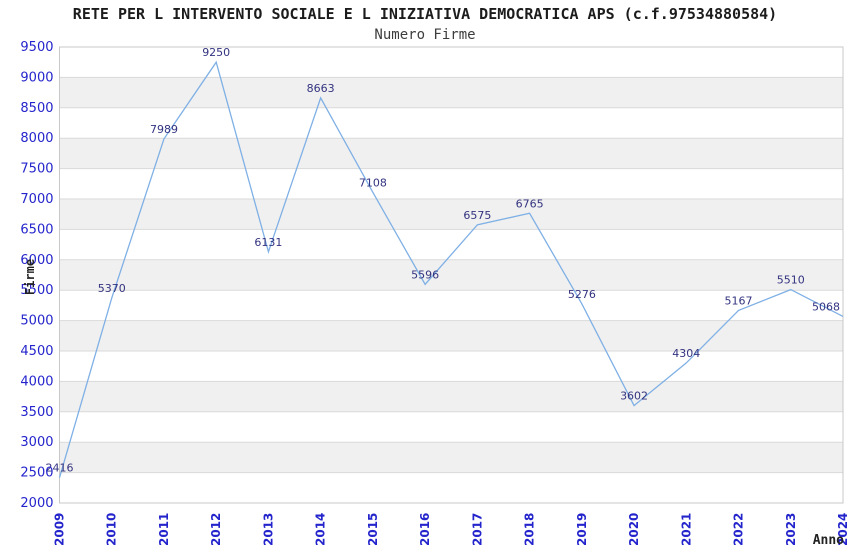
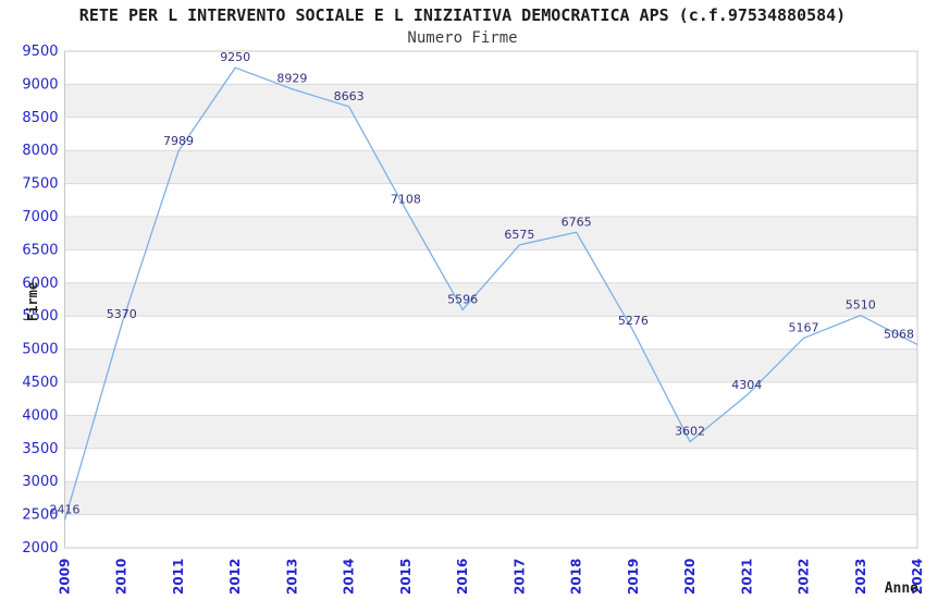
2013: 6131 -> 8929
